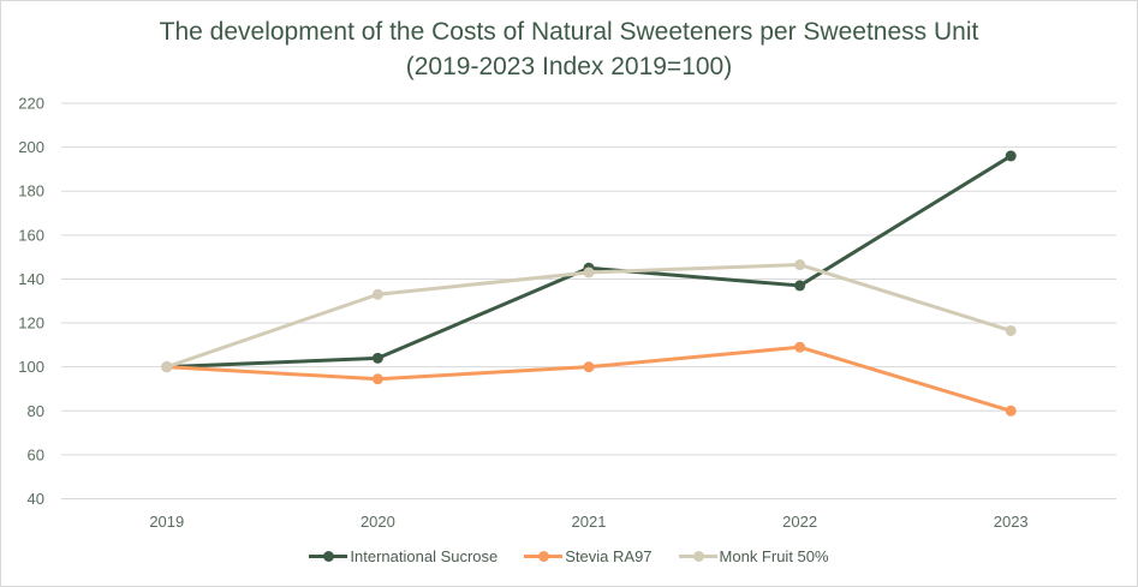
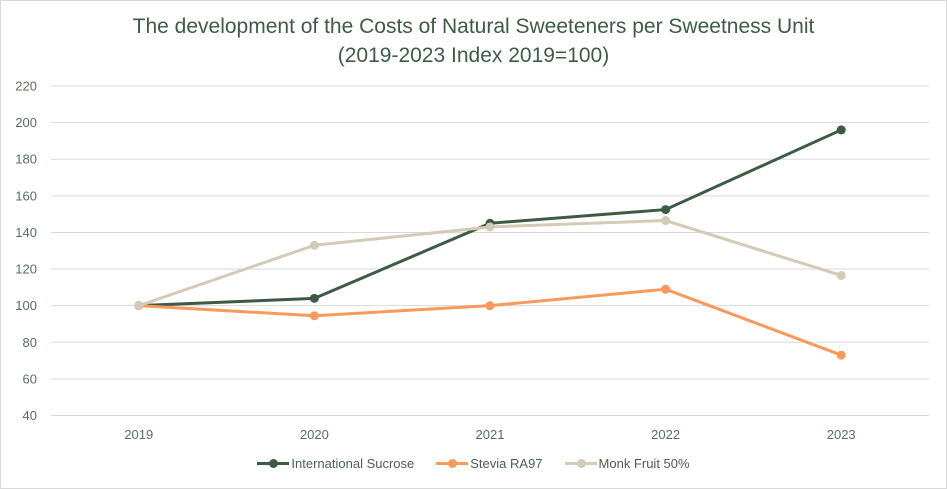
International Sucrose/2022: 137 -> 152
Stevia RA97/2023: 80 -> 73
